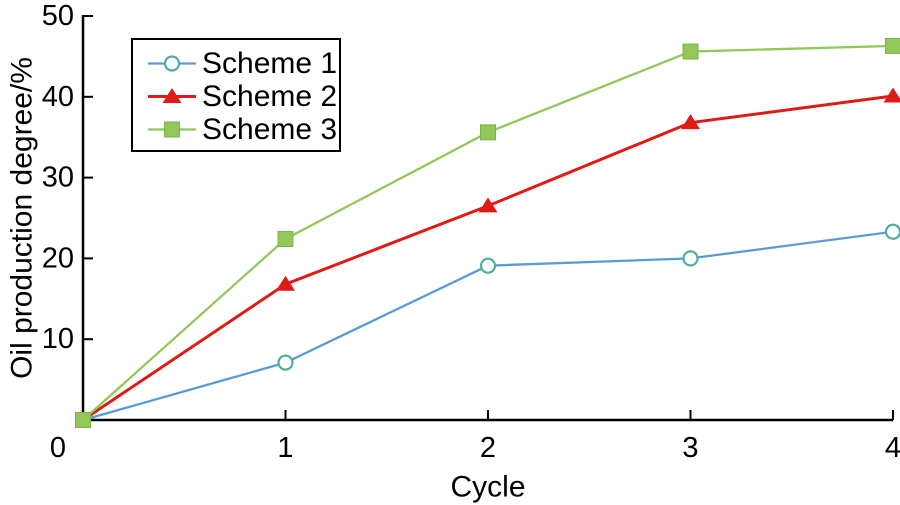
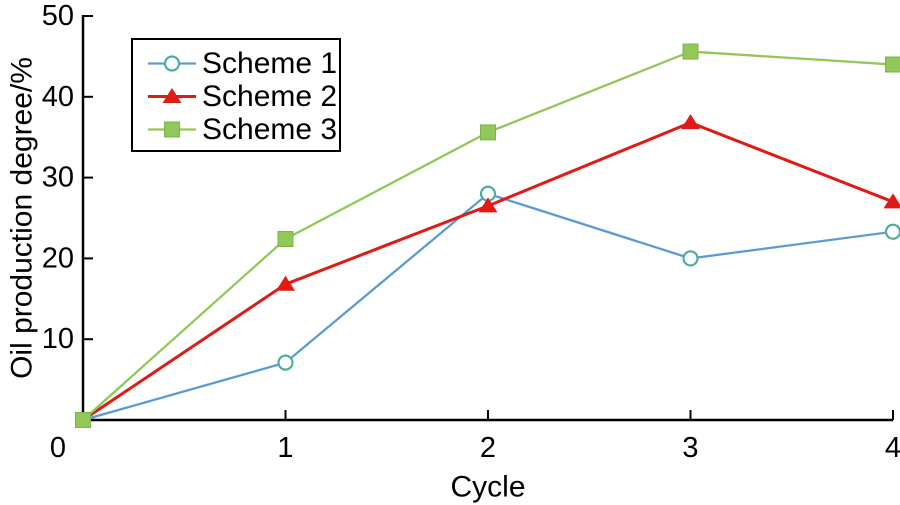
Scheme 1/2: 19 -> 28
Scheme 2/4: 40 -> 27
Scheme 3/4: 46 -> 44
